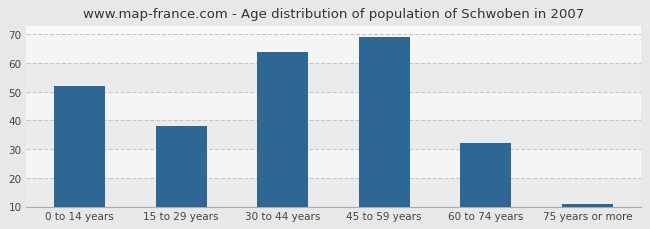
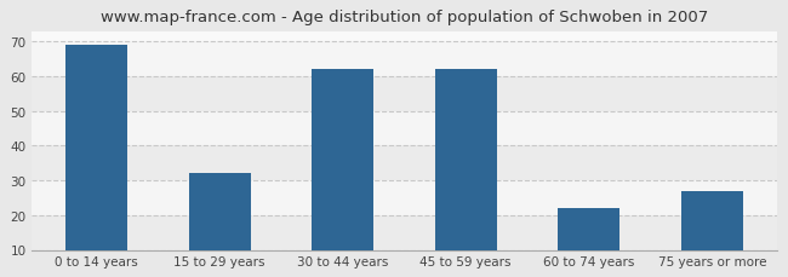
0 to 14 years: 52 -> 69
15 to 29 years: 38 -> 32
30 to 44 years: 64 -> 62
45 to 59 years: 69 -> 62
60 to 74 years: 32 -> 22
75 years or more: 11 -> 27
